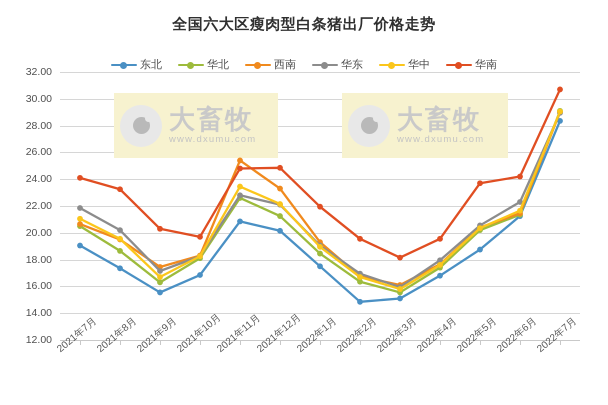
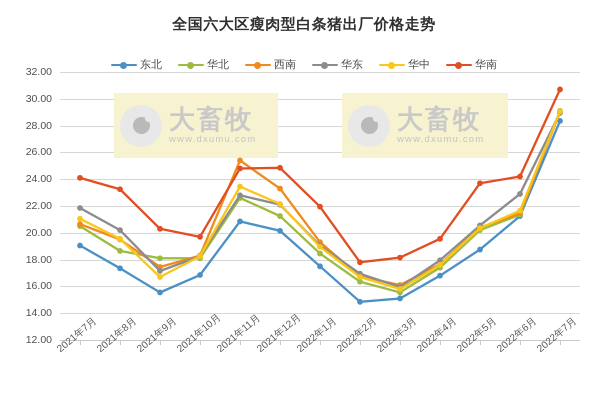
华北/2021年9月: 16.3 -> 18.1
华南/2022年2月: 19.6 -> 17.8
华东/2022年6月: 22.3 -> 22.9
